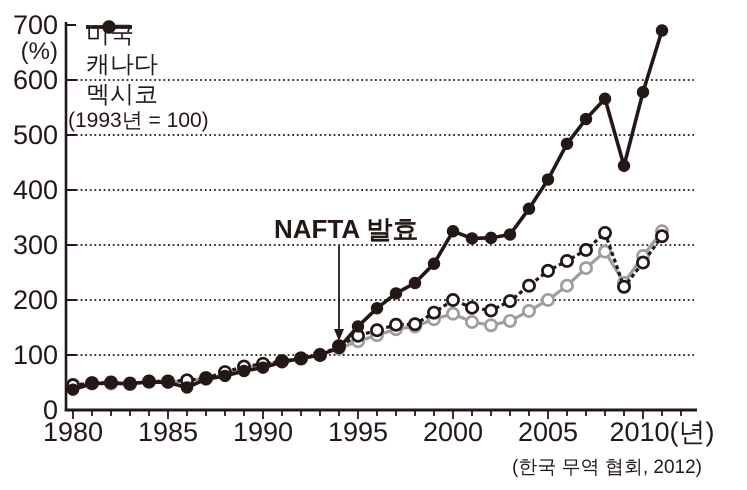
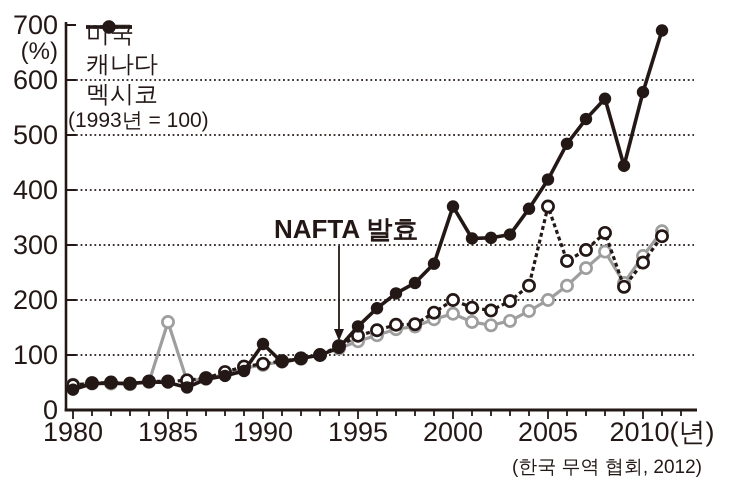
미국/1985: 50 -> 160
멕시코/1990: 80 -> 120
멕시코/2000: 320 -> 370
캐나다/2005: 250 -> 370
